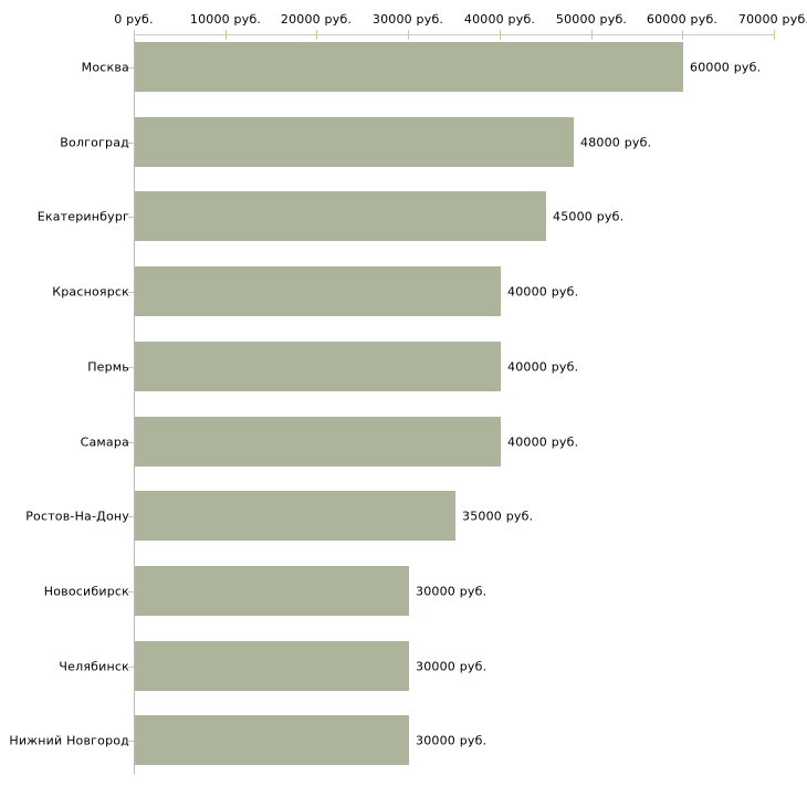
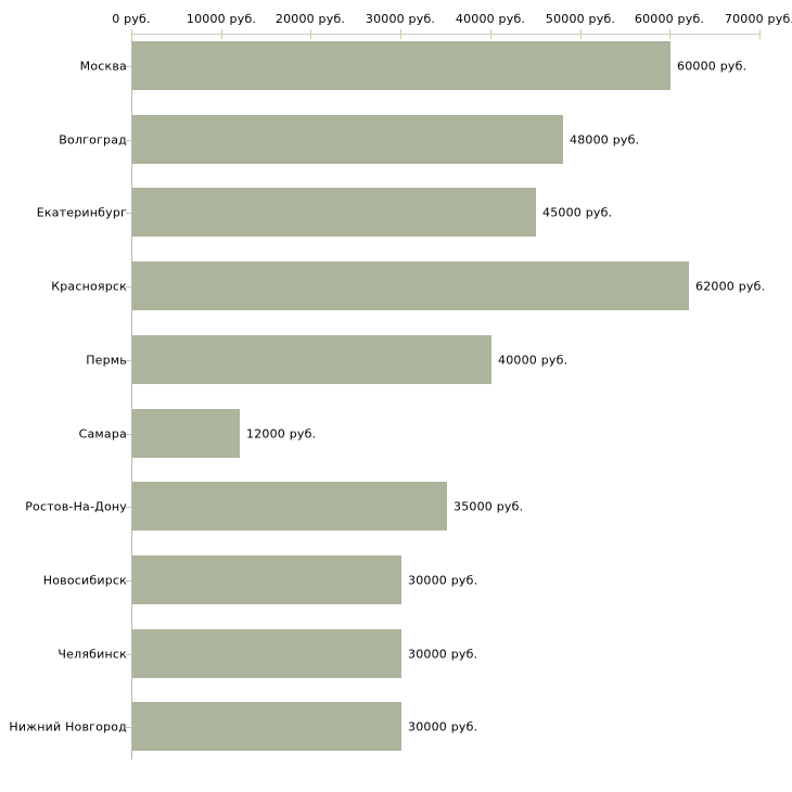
Красноярск: 40000 -> 62000
Самара: 40000 -> 12000
